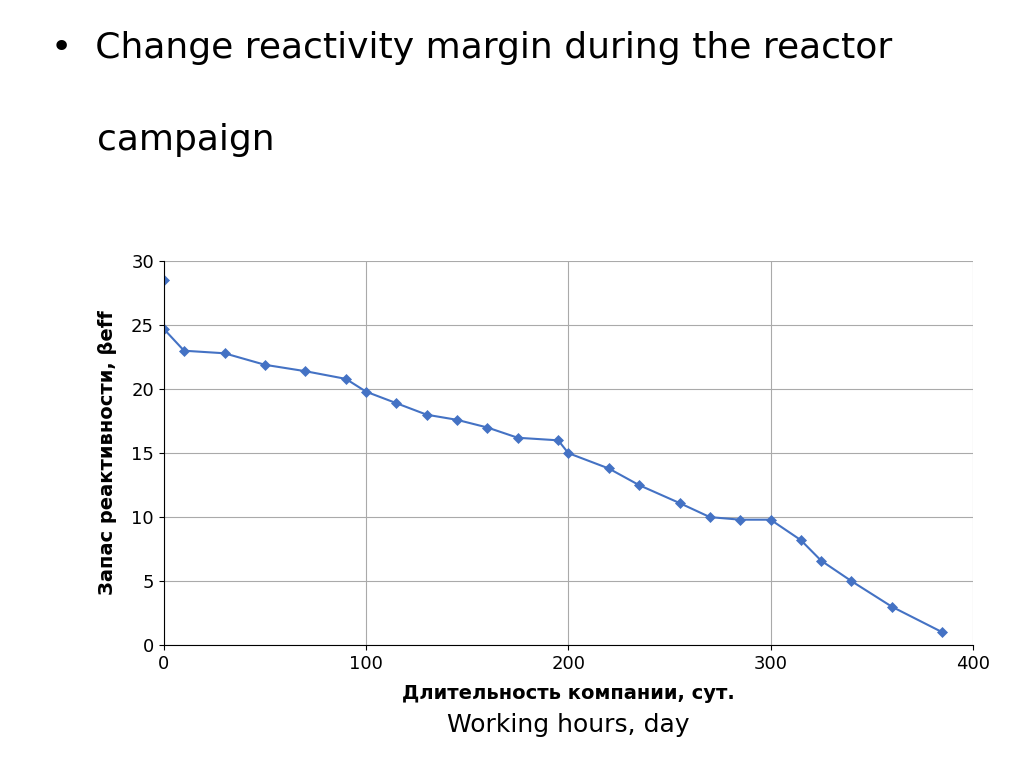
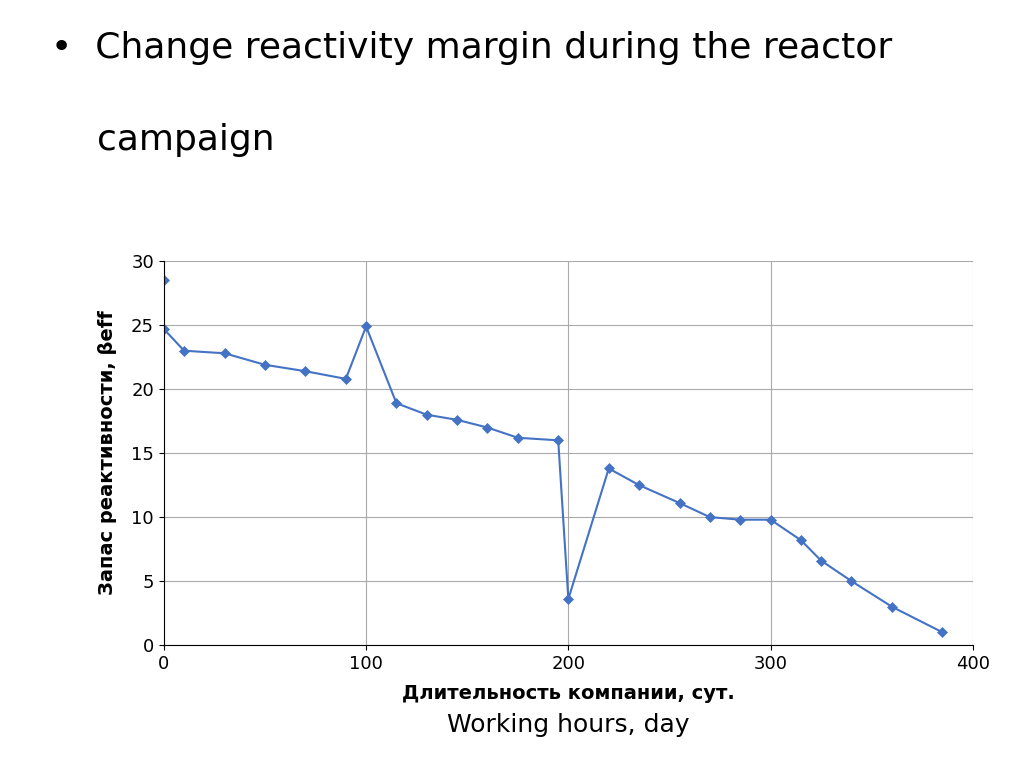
100: 19.8 -> 24.9
200: 15.0 -> 3.6
